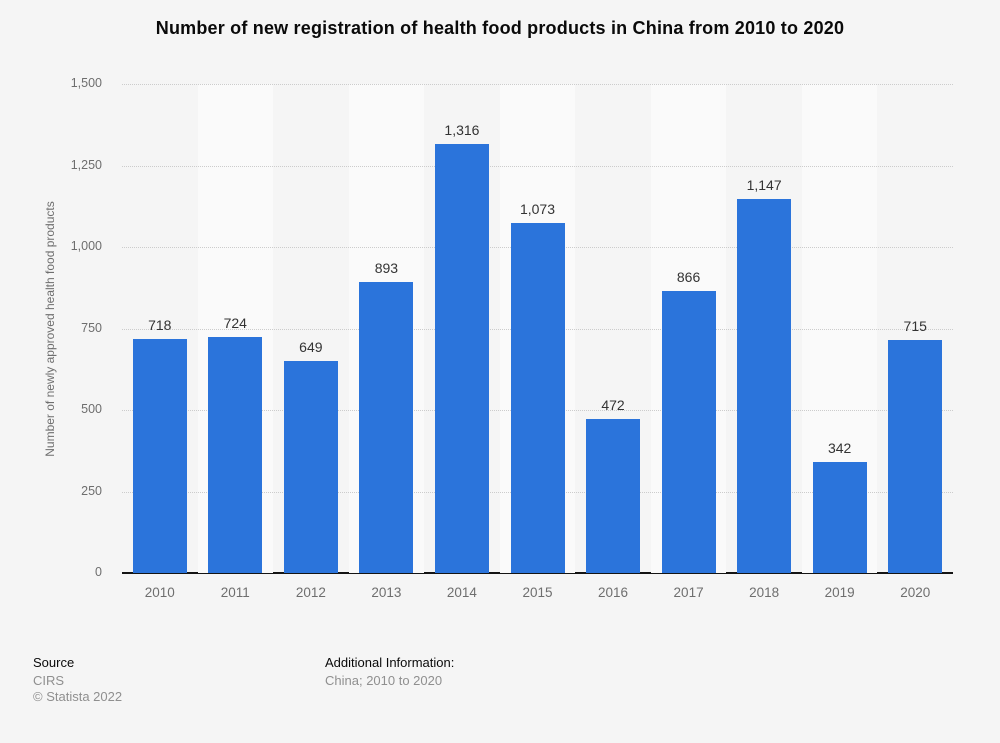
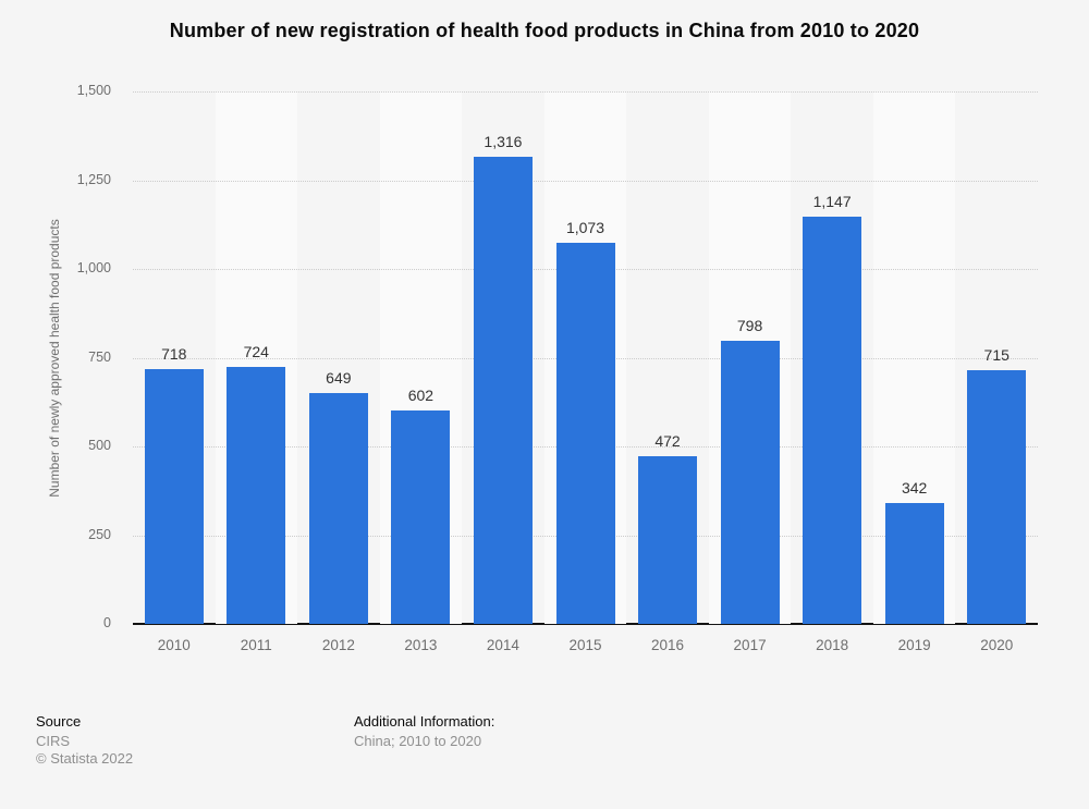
2013: 893 -> 602
2017: 866 -> 798
